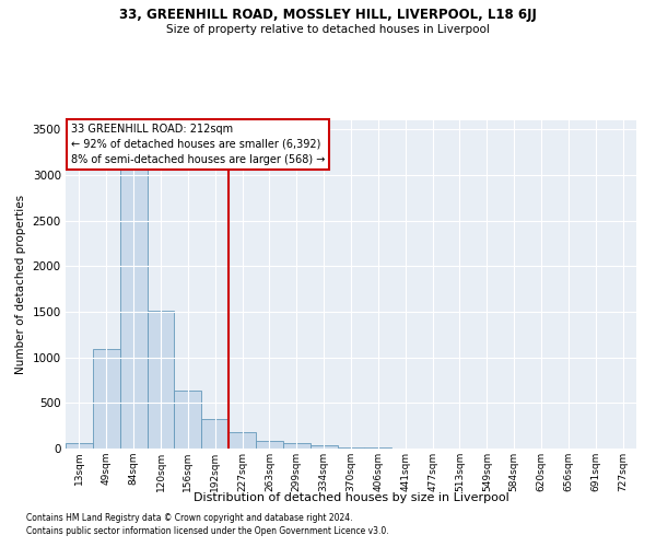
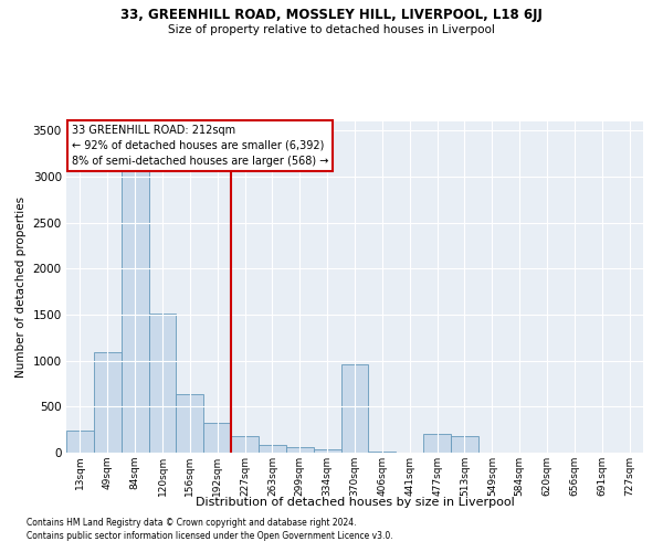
13sqm: 60 -> 240
370sqm: 20 -> 960
477sqm: 0 -> 200
513sqm: 0 -> 180
